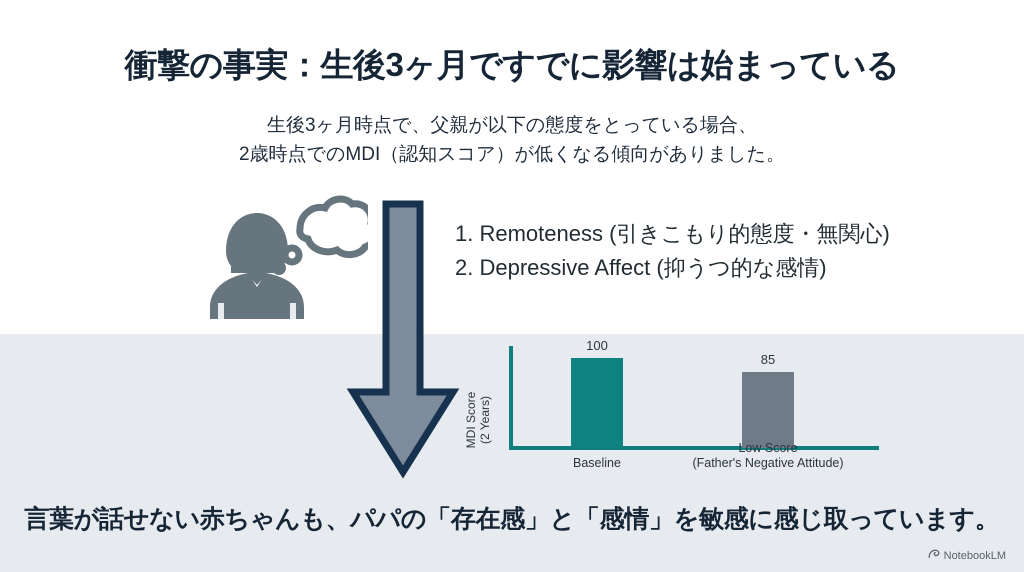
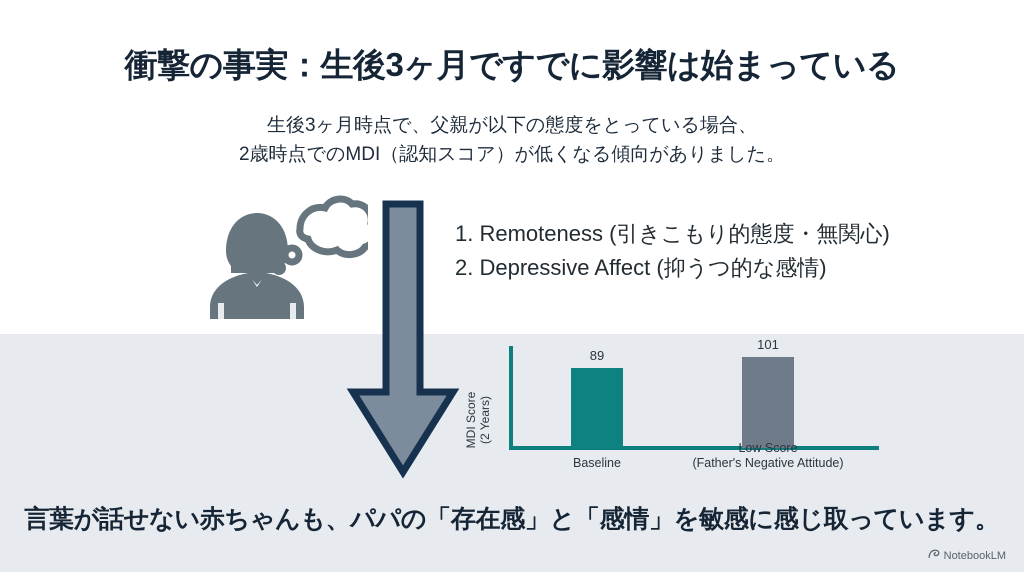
Baseline: 100 -> 89
Low Score: 85 -> 101
